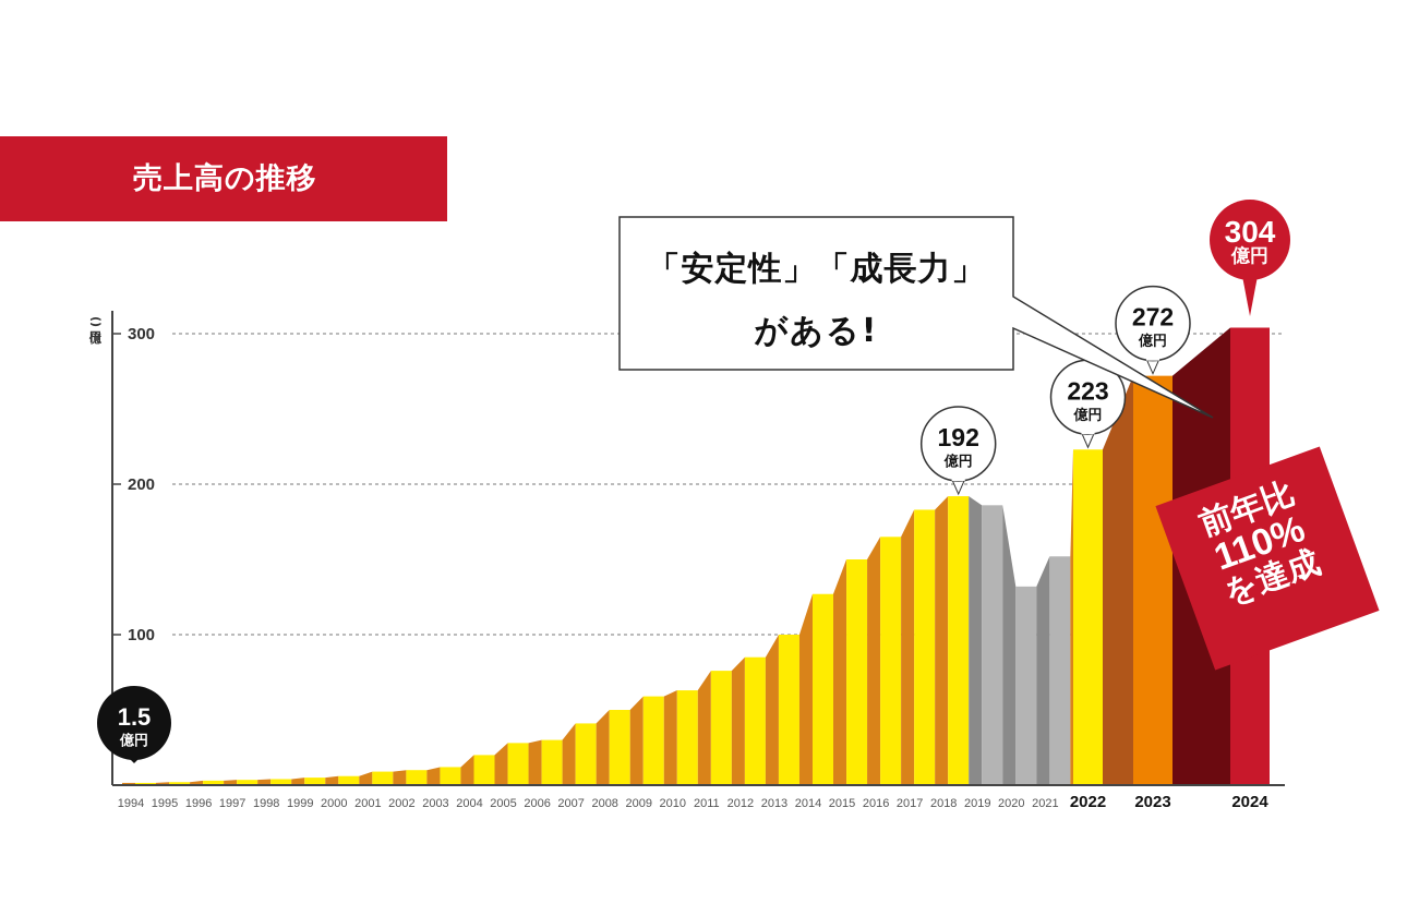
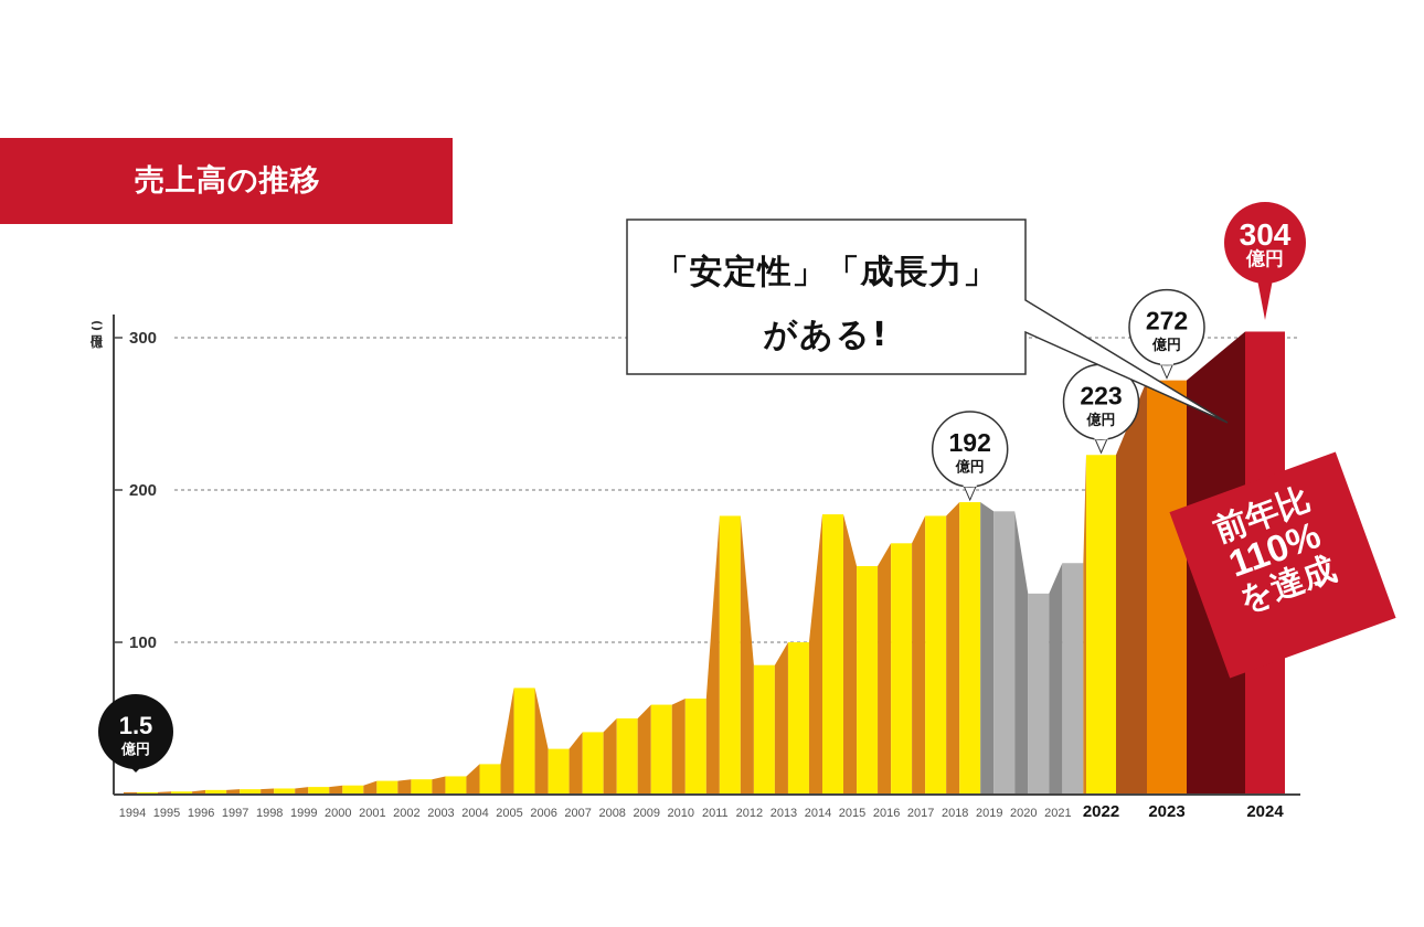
2005: 28 -> 70
2011: 76 -> 183
2014: 127 -> 184
